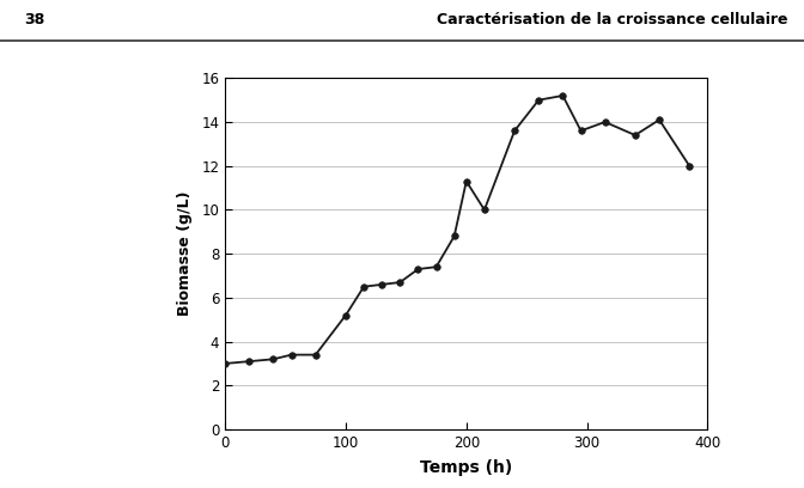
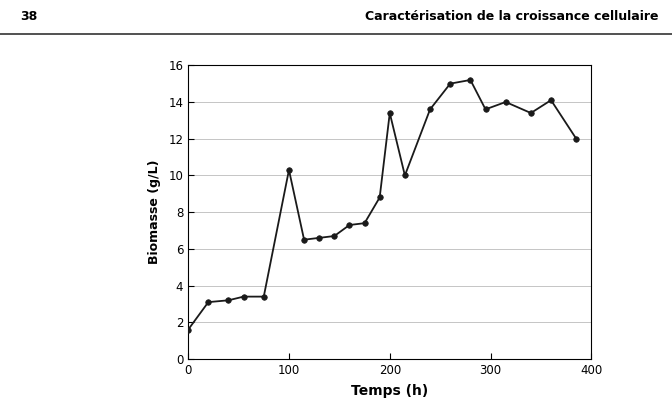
0: 3.0 -> 1.6
100: 5.2 -> 10.3
200: 11.3 -> 13.4
